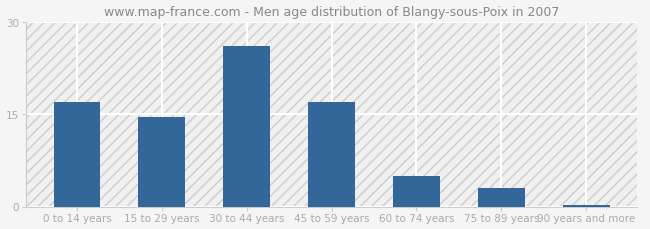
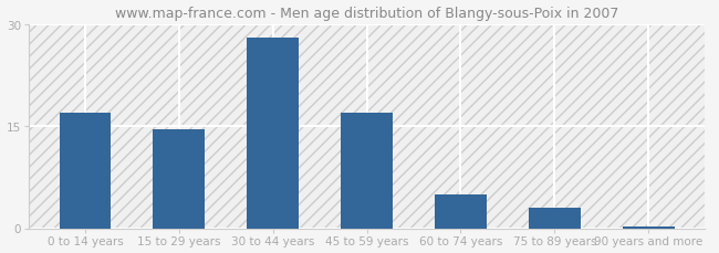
30 to 44 years: 26.0 -> 28.0
